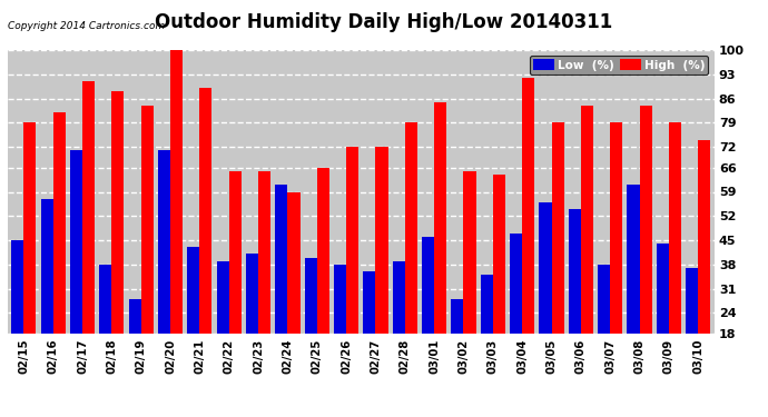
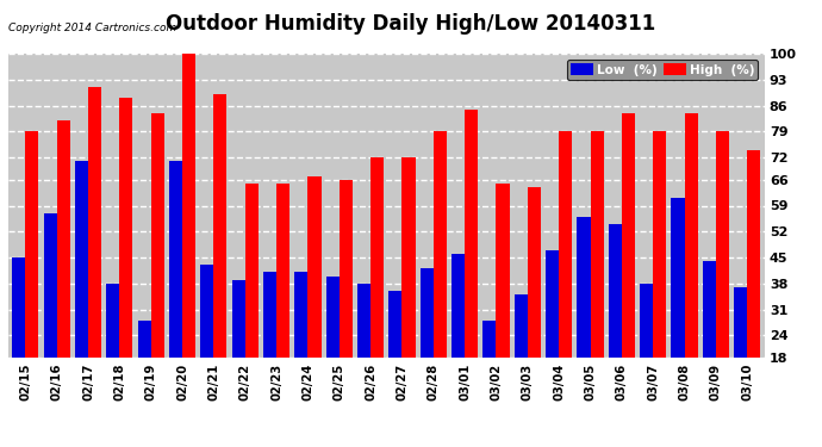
Low (%)/02/24: 61 -> 41
High (%)/02/24: 59 -> 67
Low (%)/02/28: 39 -> 42
High (%)/03/04: 92 -> 79
